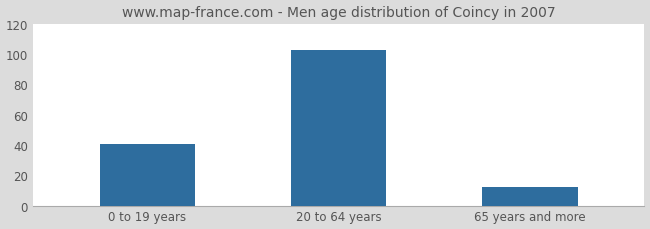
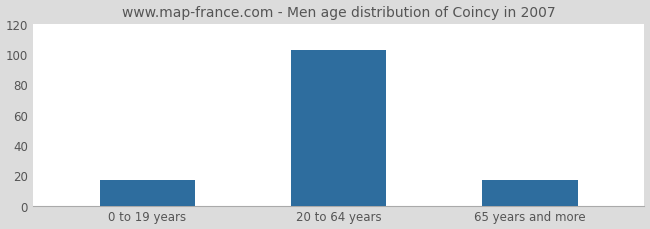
0 to 19 years: 41 -> 17
65 years and more: 12 -> 17
